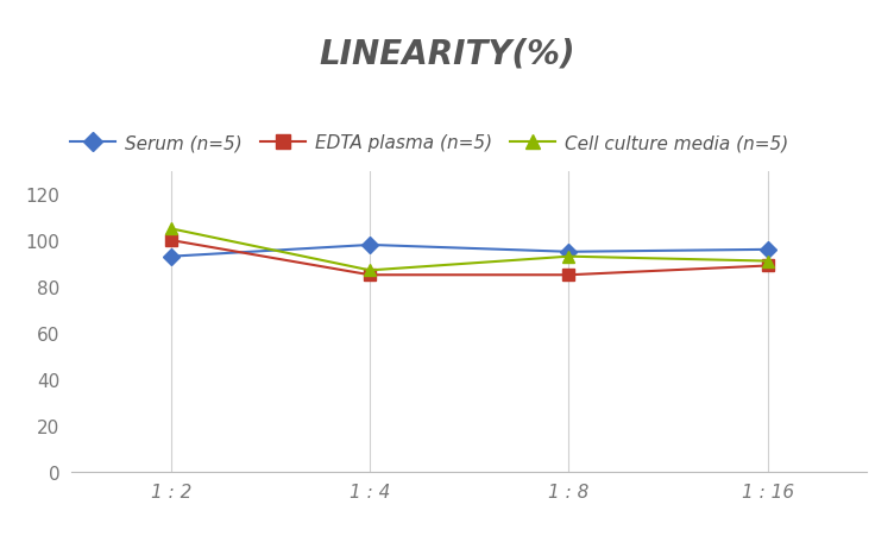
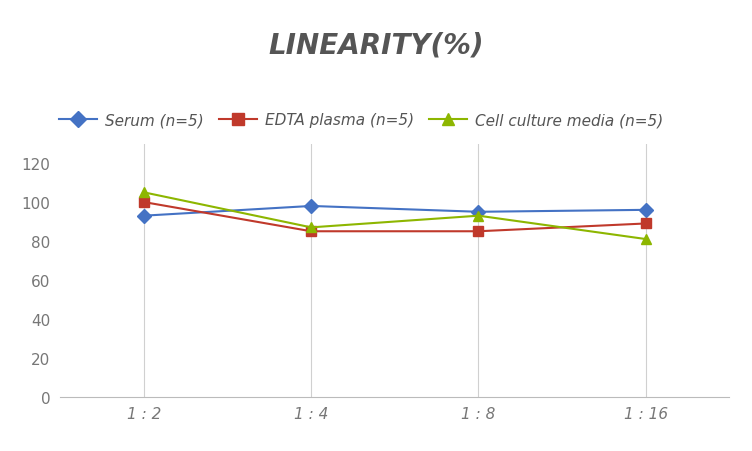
Cell culture media (n=5)/1 : 16: 91 -> 81
